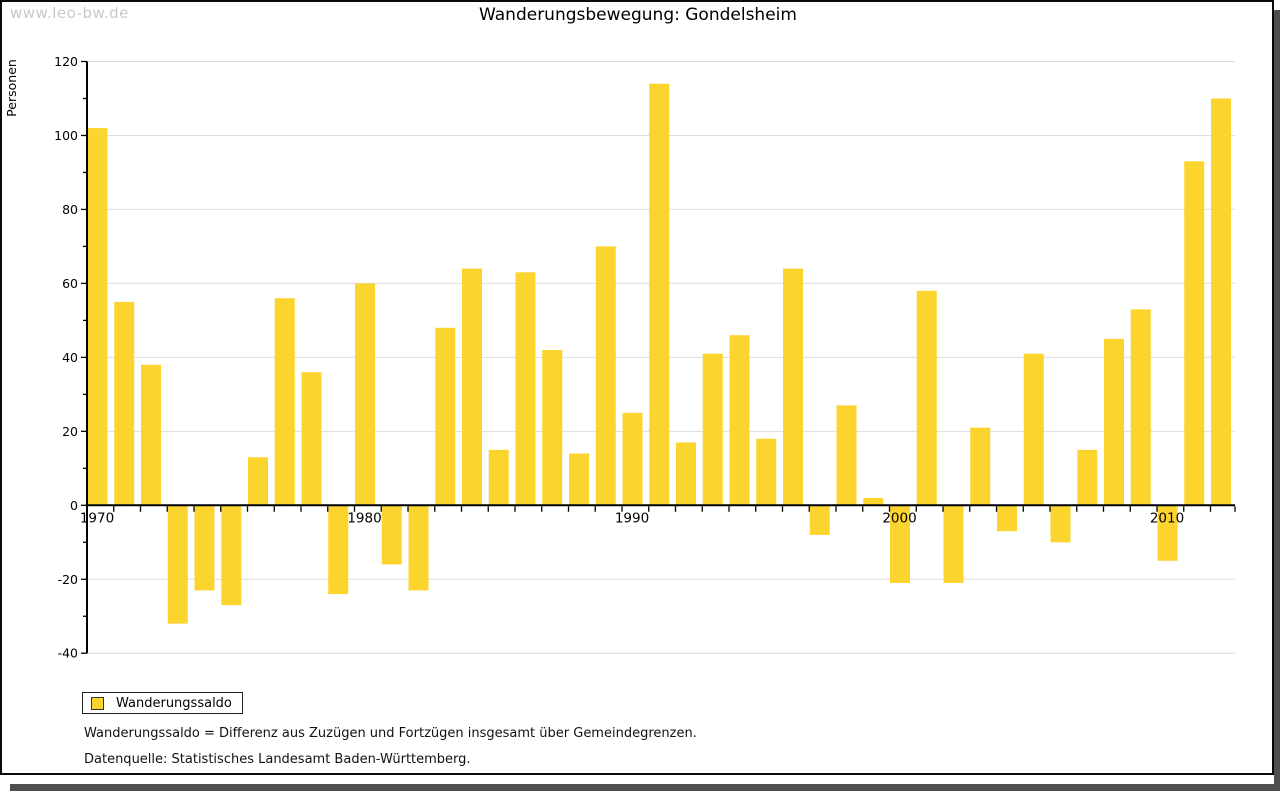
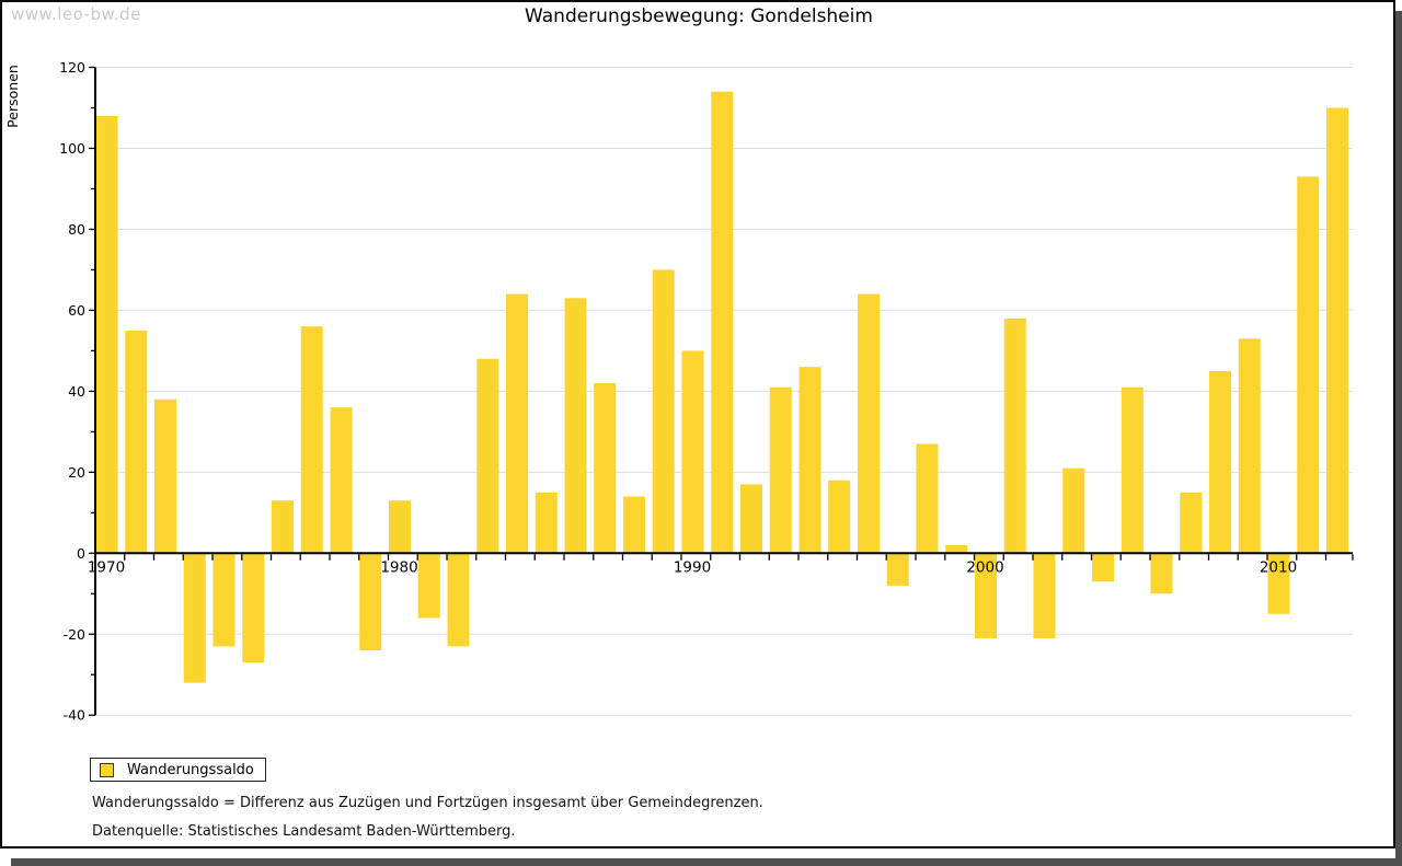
1970: 102 -> 108
1980: 60 -> 13
1990: 25 -> 50
